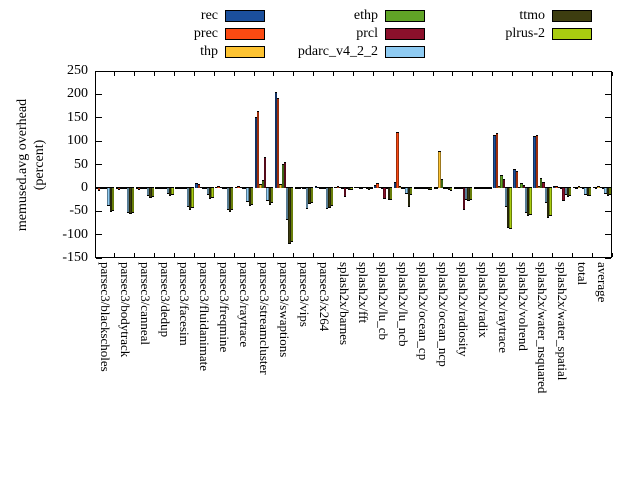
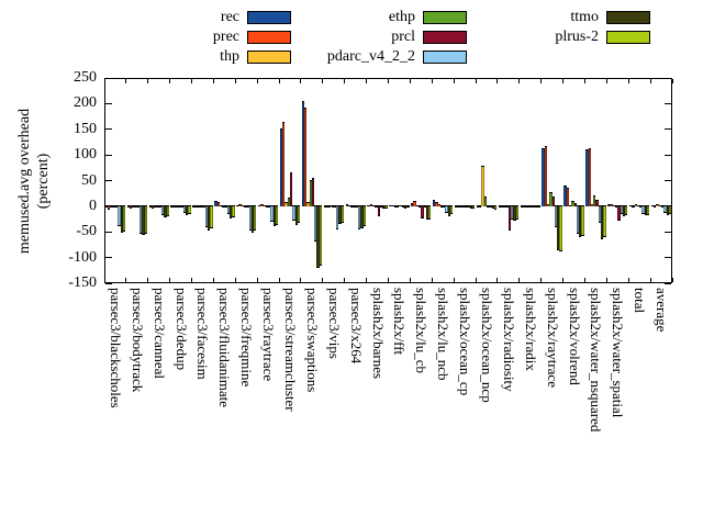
prec/splash2x/lu_ncb: 120 -> 10
ttmo/splash2x/lu_ncb: -40 -> -20
